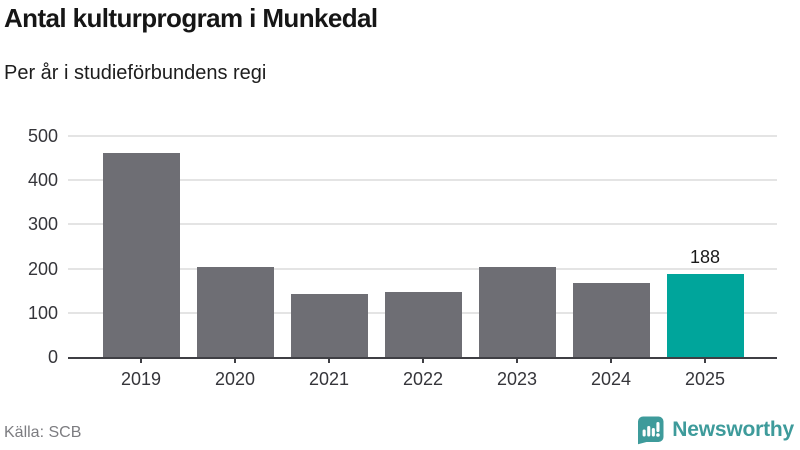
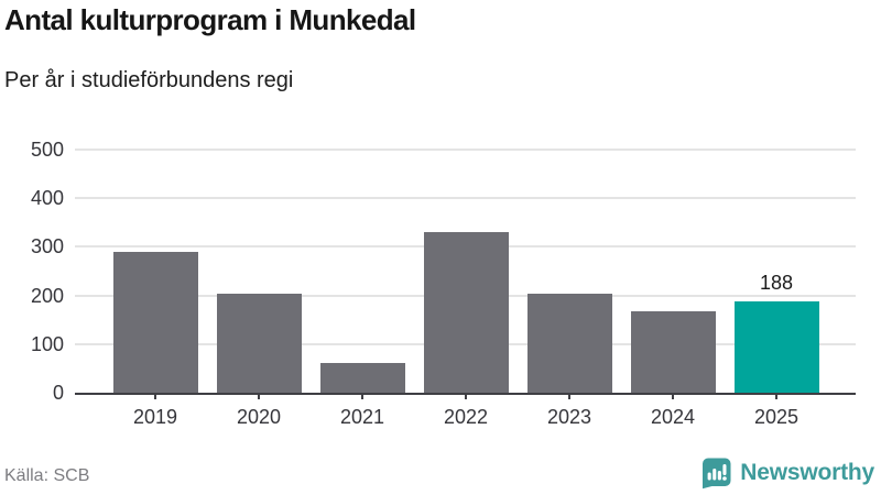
2019: 460 -> 290
2021: 140 -> 60
2022: 150 -> 330
